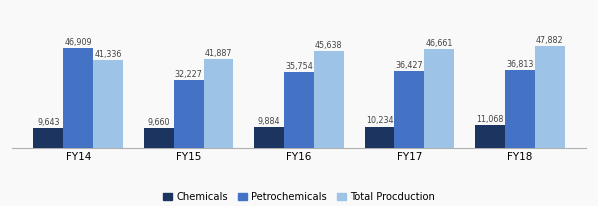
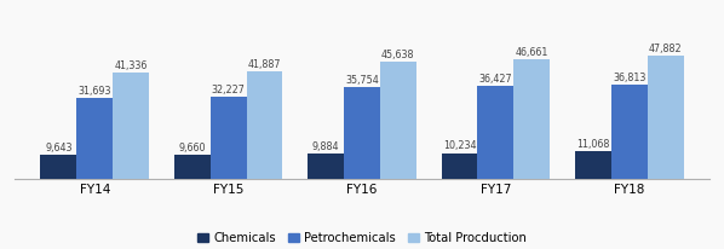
Petrochemicals/FY14: 46,909 -> 31,693
